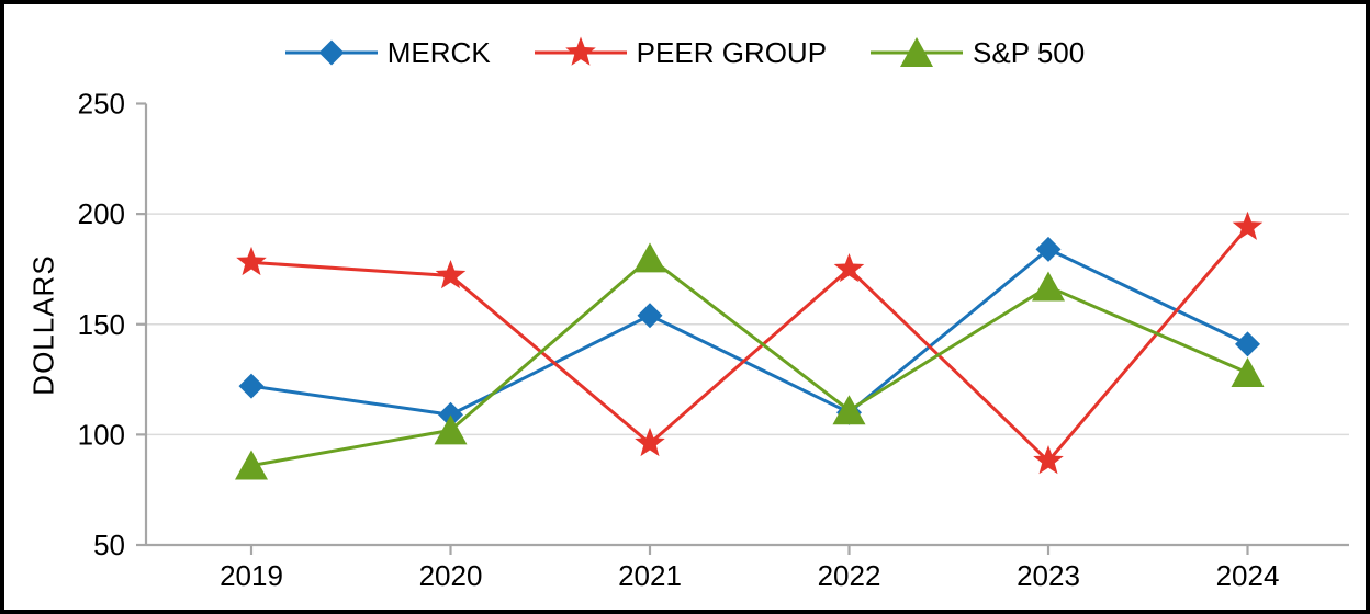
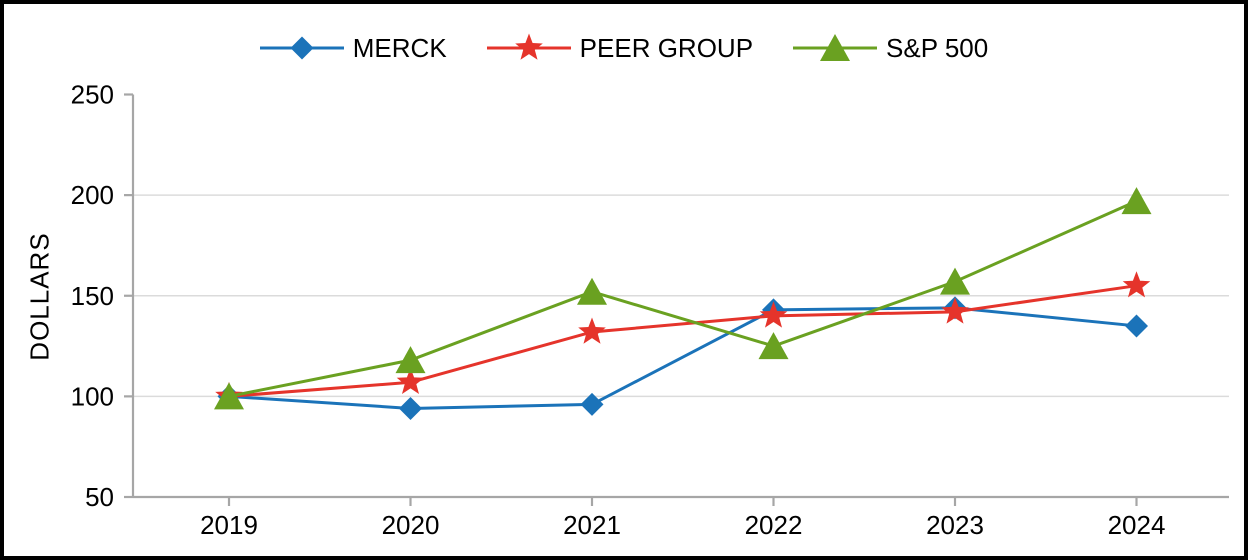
MERCK/2019: 122 -> 100
PEER GROUP/2019: 178 -> 100
S&P 500/2019: 86 -> 100
MERCK/2020: 109 -> 94
PEER GROUP/2020: 172 -> 107
S&P 500/2020: 102 -> 118
MERCK/2021: 154 -> 96
PEER GROUP/2021: 96 -> 132
S&P 500/2021: 180 -> 152
MERCK/2022: 110 -> 143
PEER GROUP/2022: 175 -> 140
S&P 500/2022: 111 -> 125
MERCK/2023: 184 -> 144
PEER GROUP/2023: 88 -> 142
S&P 500/2023: 167 -> 157
MERCK/2024: 141 -> 135
PEER GROUP/2024: 194 -> 155
S&P 500/2024: 128 -> 197
